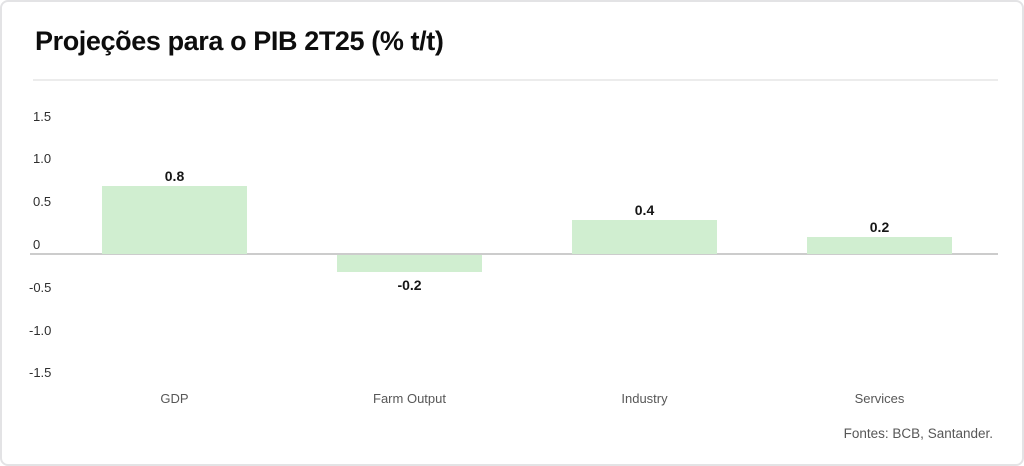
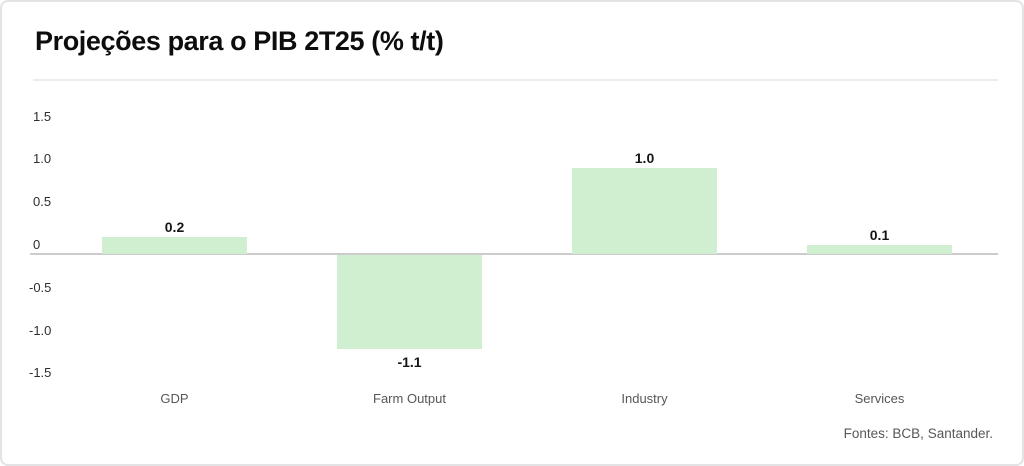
GDP: 0.8 -> 0.2
Farm Output: -0.2 -> -1.1
Industry: 0.4 -> 1.0
Services: 0.2 -> 0.1
